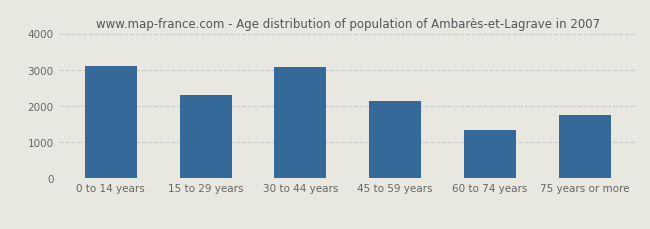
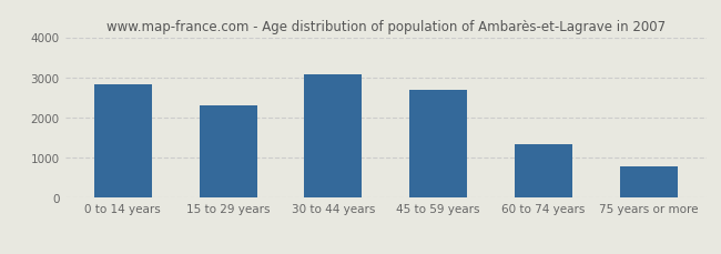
0 to 14 years: 3100 -> 2820
45 to 59 years: 2150 -> 2700
75 years or more: 1750 -> 790
